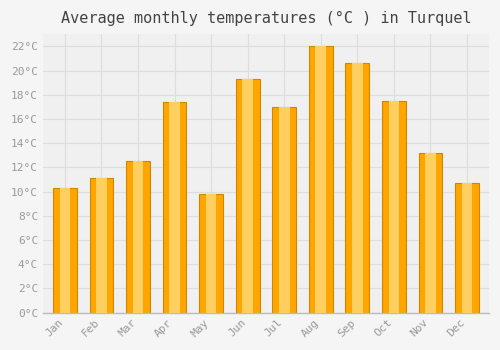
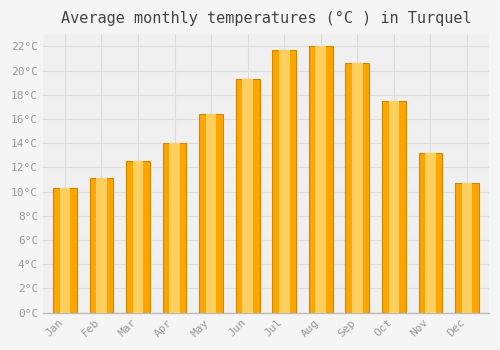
Apr: 17.4°C -> 14.0°C
May: 9.8°C -> 16.4°C
Jul: 17.0°C -> 21.7°C
